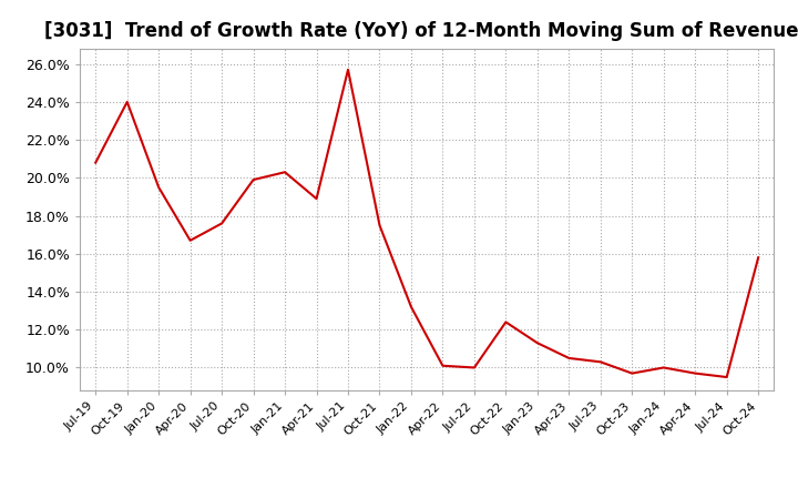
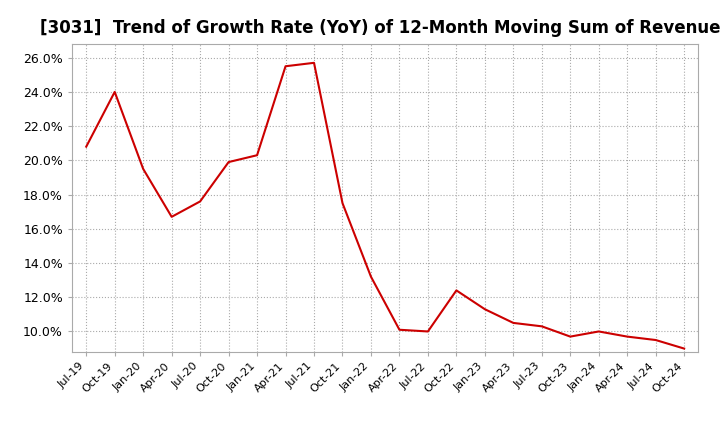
Apr-21: 18.9% -> 25.5%
Oct-24: 15.8% -> 9.0%
